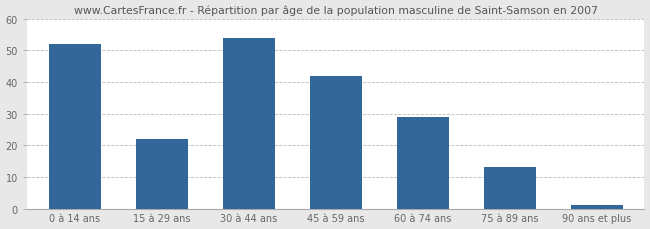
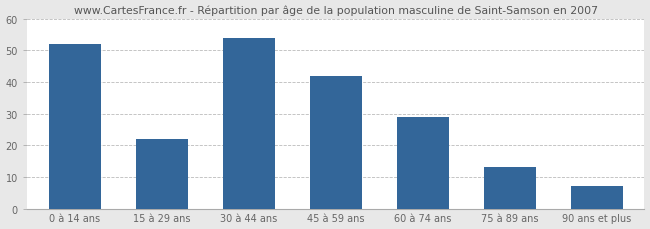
90 ans et plus: 1 -> 7
